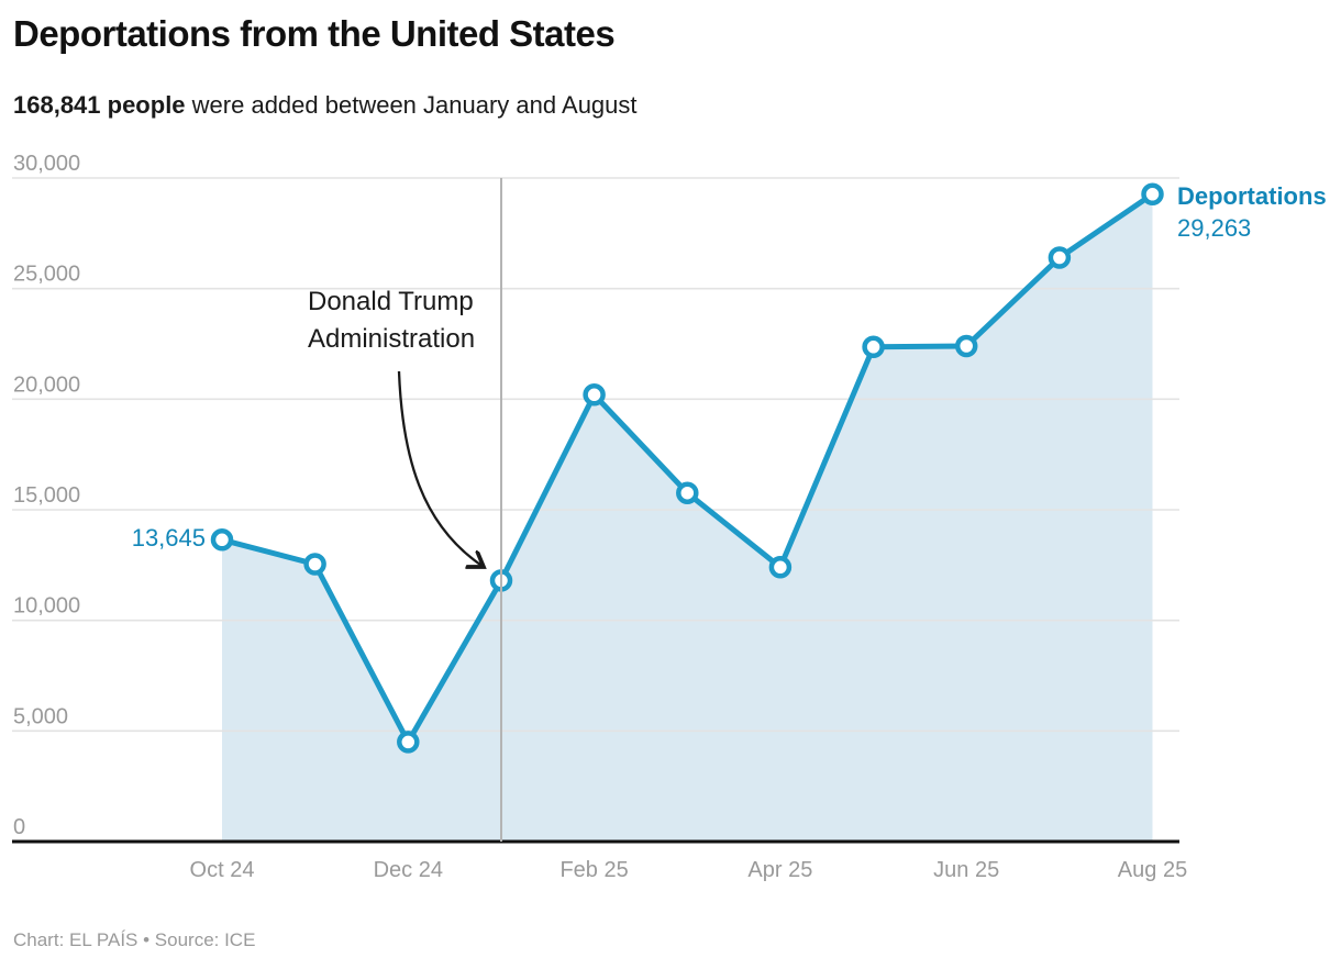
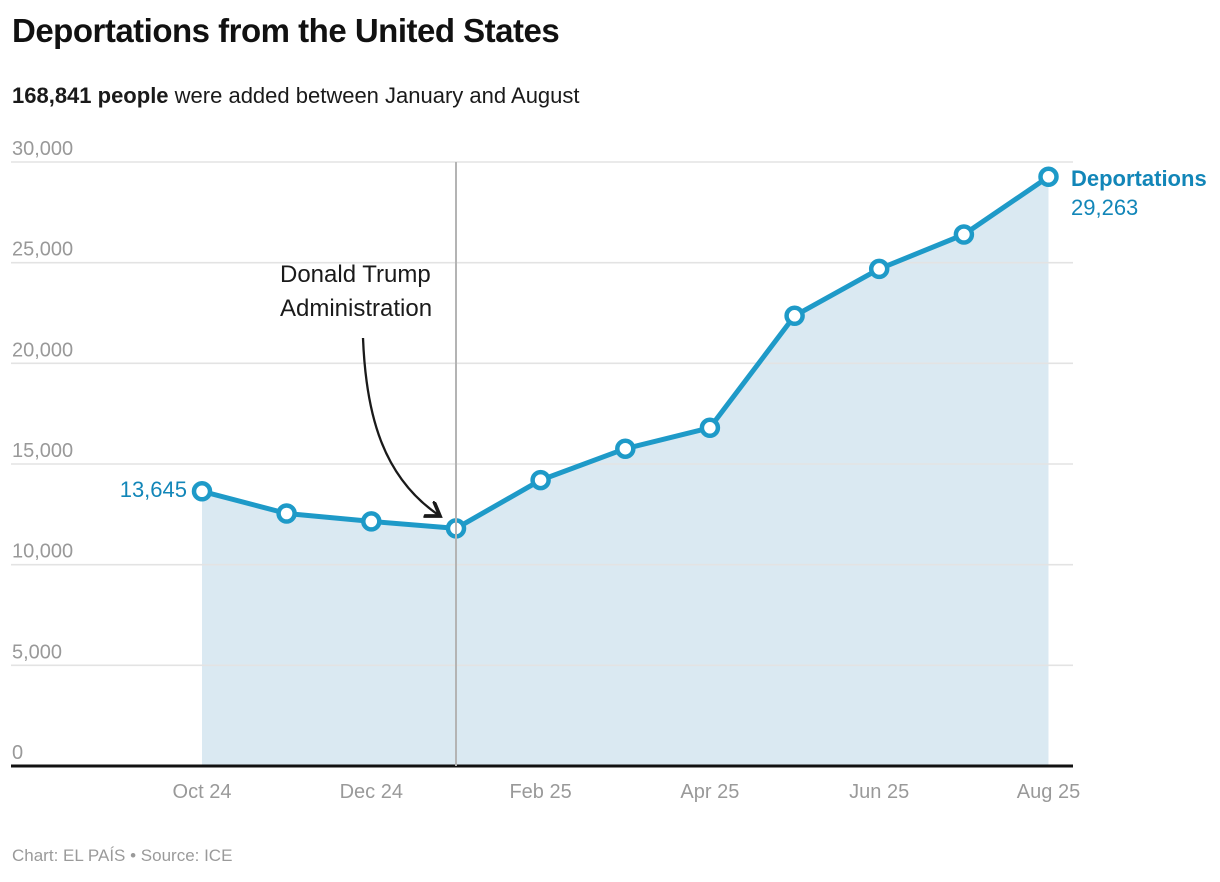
Dec 24: 4500 -> 12200
Feb 25: 20200 -> 14200
Apr 25: 12400 -> 16800
Jun 25: 22400 -> 24700
